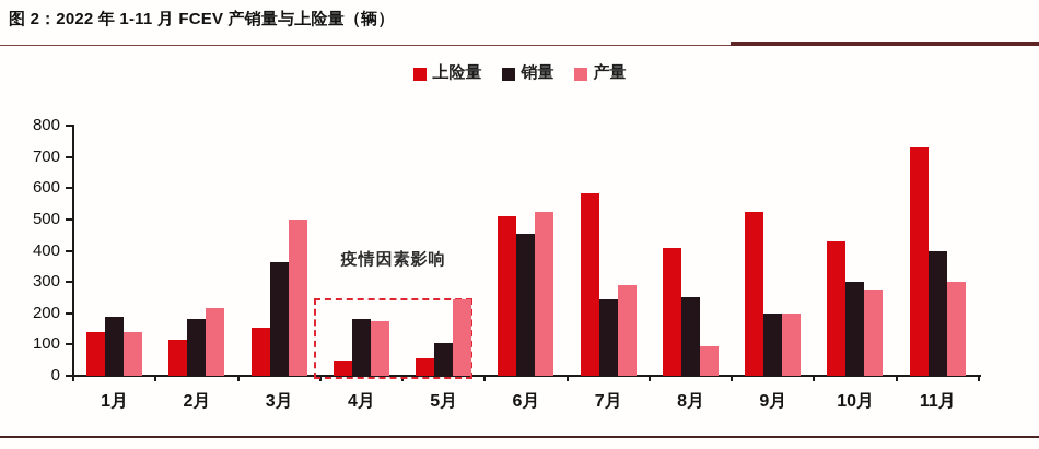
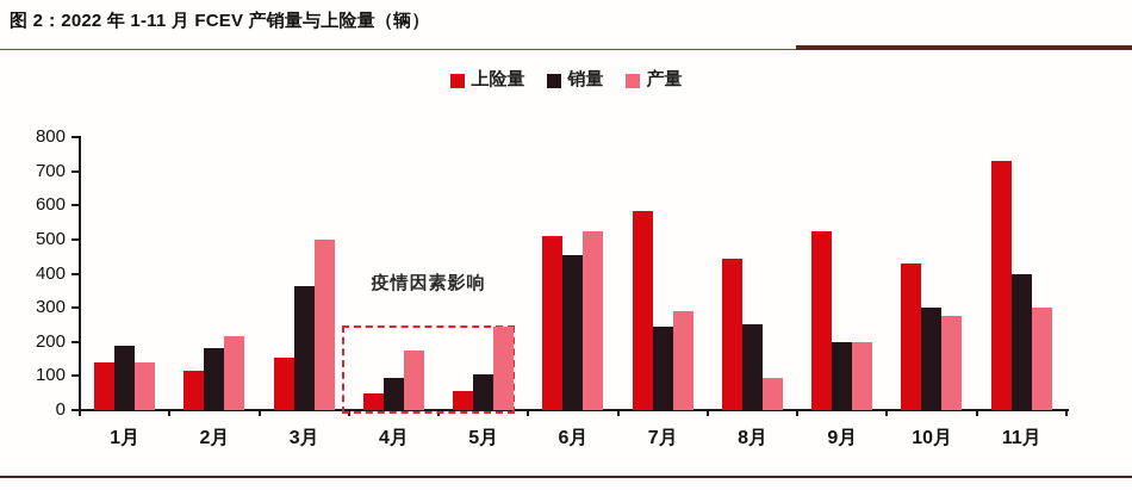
销量/4月: 180 -> 100
上险量/8月: 410 -> 440
